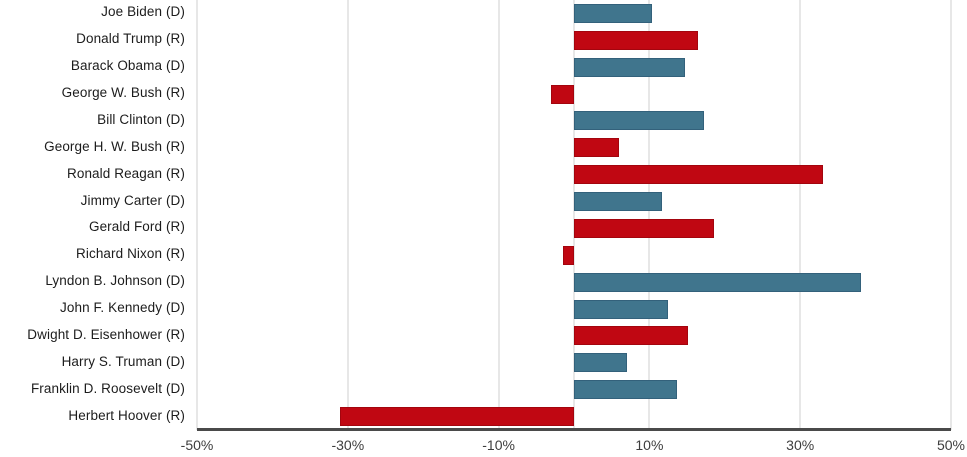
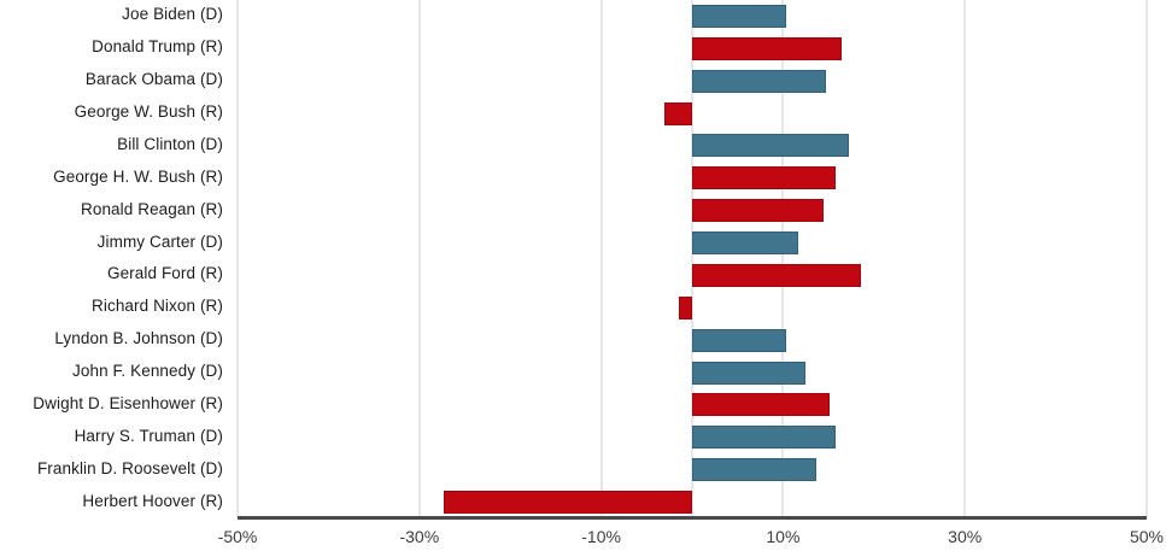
George H. W. Bush (R): 6% -> 16%
Ronald Reagan (R): 33% -> 14%
Lyndon B. Johnson (D): 38% -> 10%
Harry S. Truman (D): 7% -> 16%
Herbert Hoover (R): -31% -> -27%
